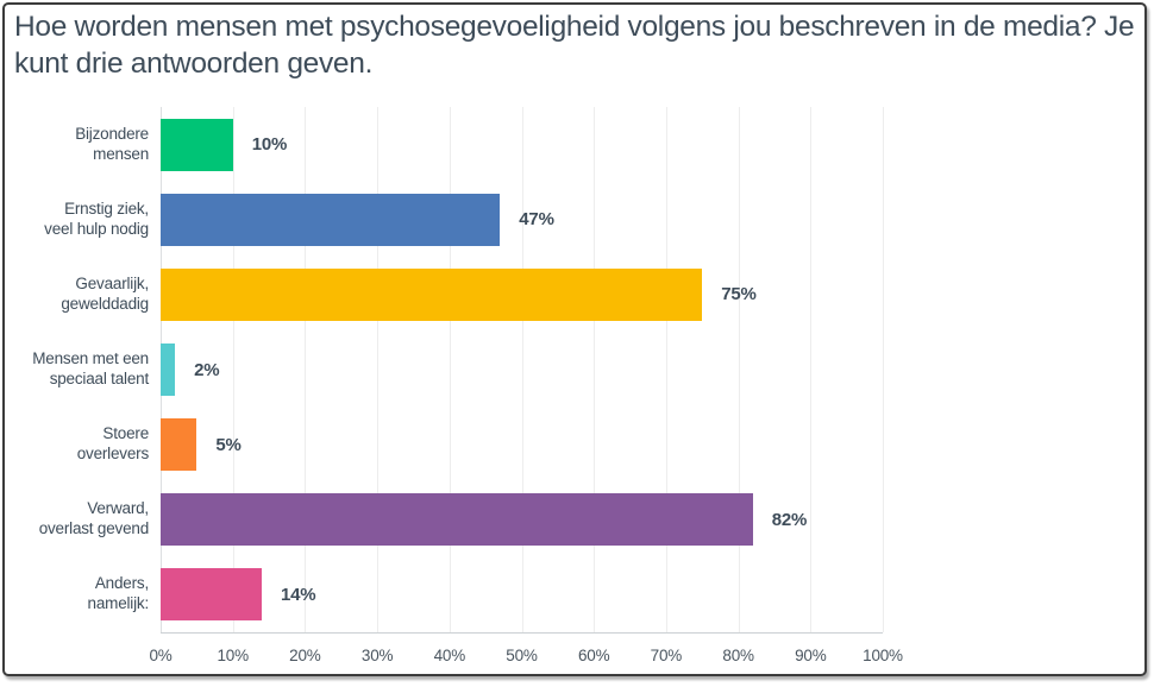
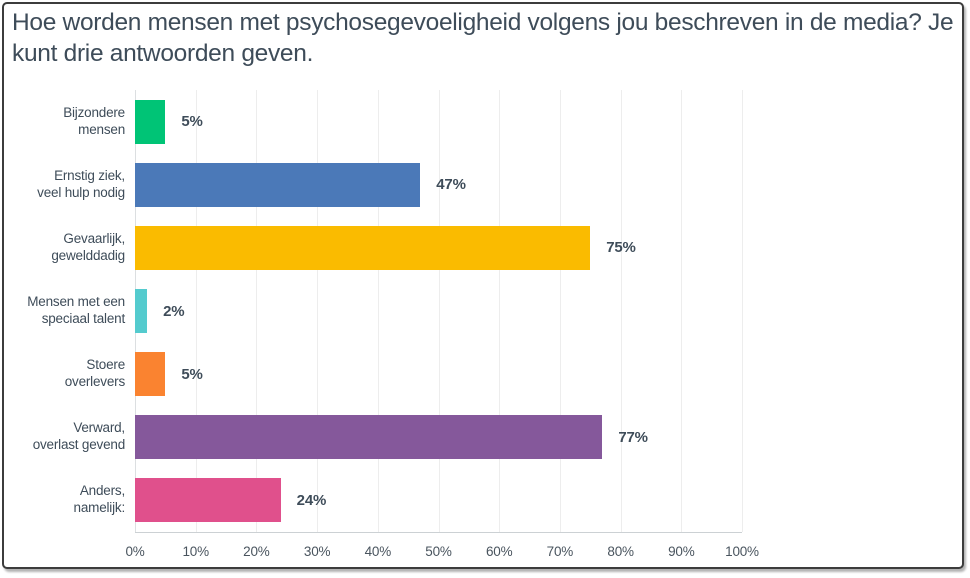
Bijzondere mensen: 10% -> 5%
Verward, overlast gevend: 82% -> 77%
Anders, namelijk:: 14% -> 24%
